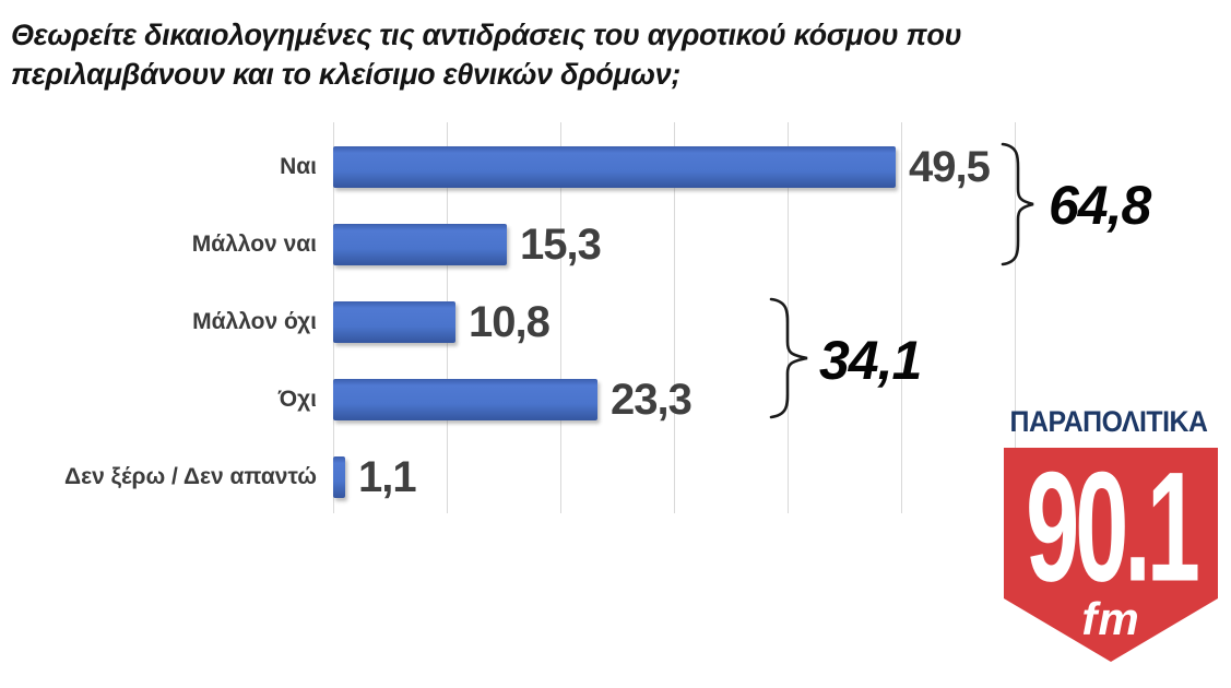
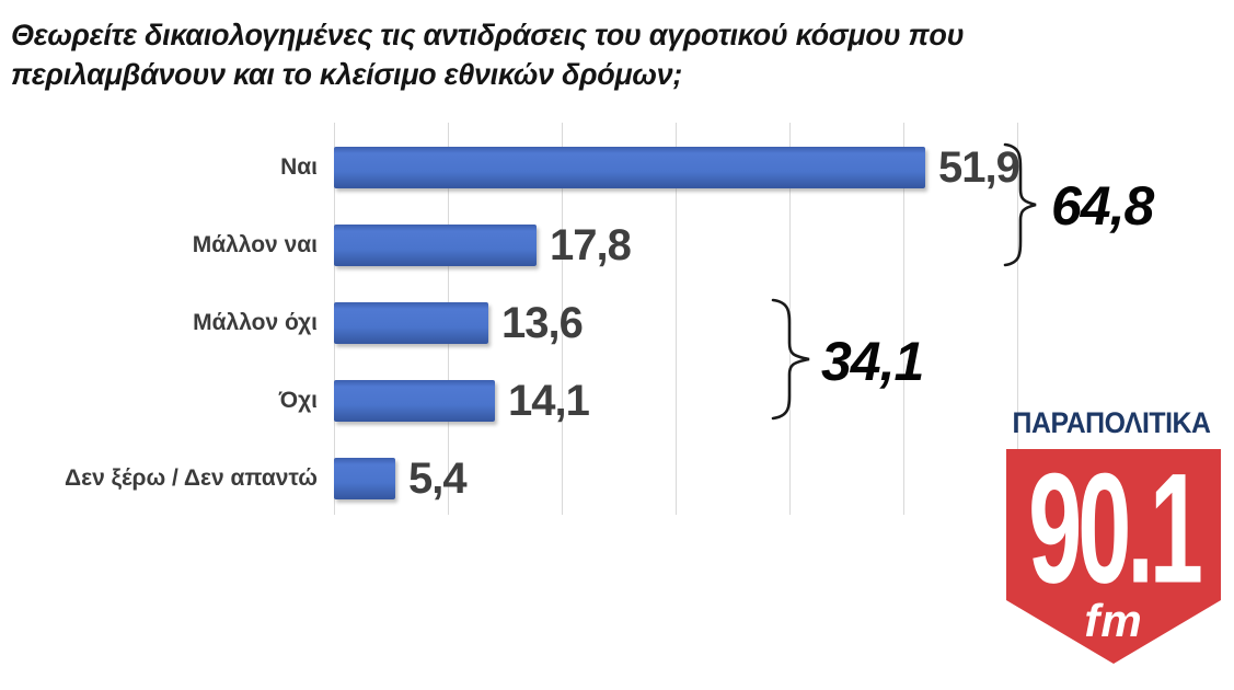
Ναι: 49,5 -> 51,9
Μάλλον ναι: 15,3 -> 17,8
Μάλλον όχι: 10,8 -> 13,6
Όχι: 23,3 -> 14,1
Δεν ξέρω / Δεν απαντώ: 1,1 -> 5,4
